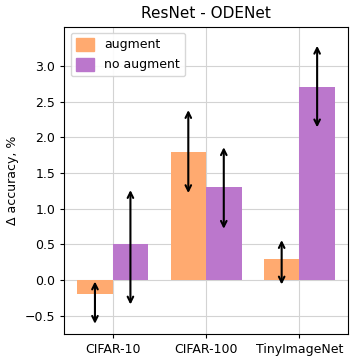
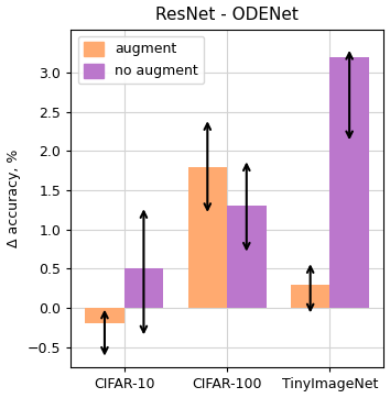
no augment/TinyImageNet: 2.7 -> 3.2
